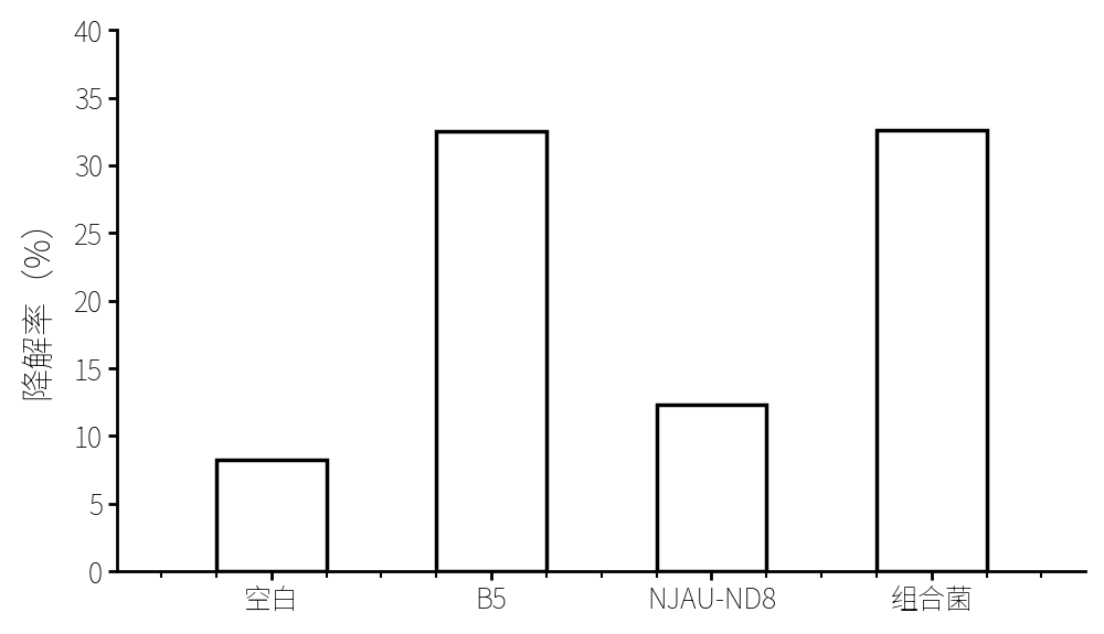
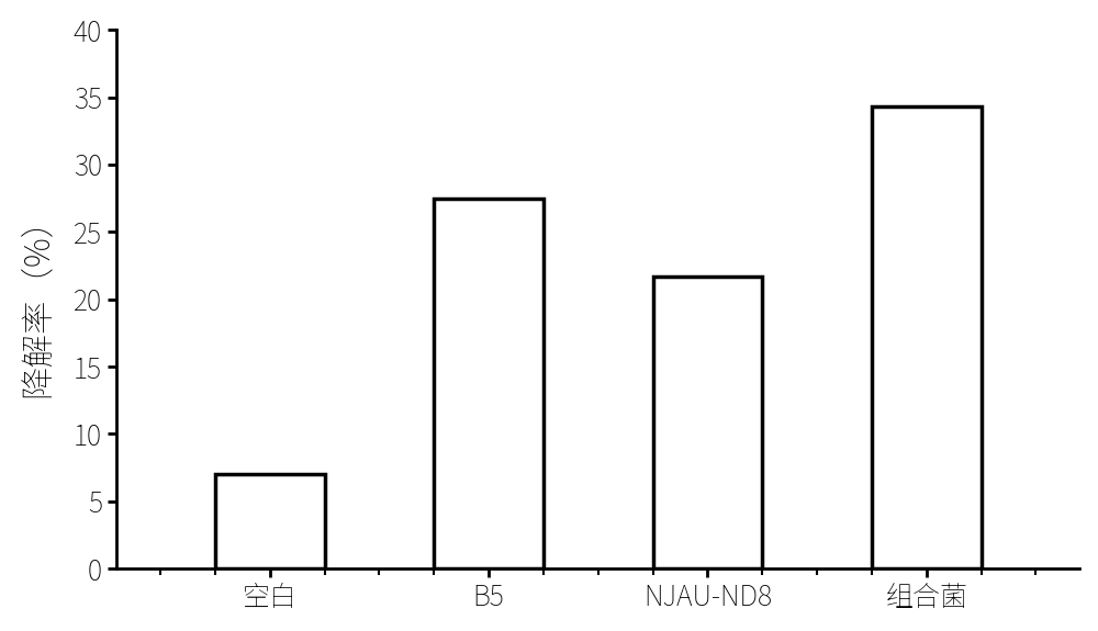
空白: 8.2 -> 7.0
B5: 32.5 -> 27.5
NJAU-ND8: 12.3 -> 21.7
组合菌: 32.6 -> 34.3
